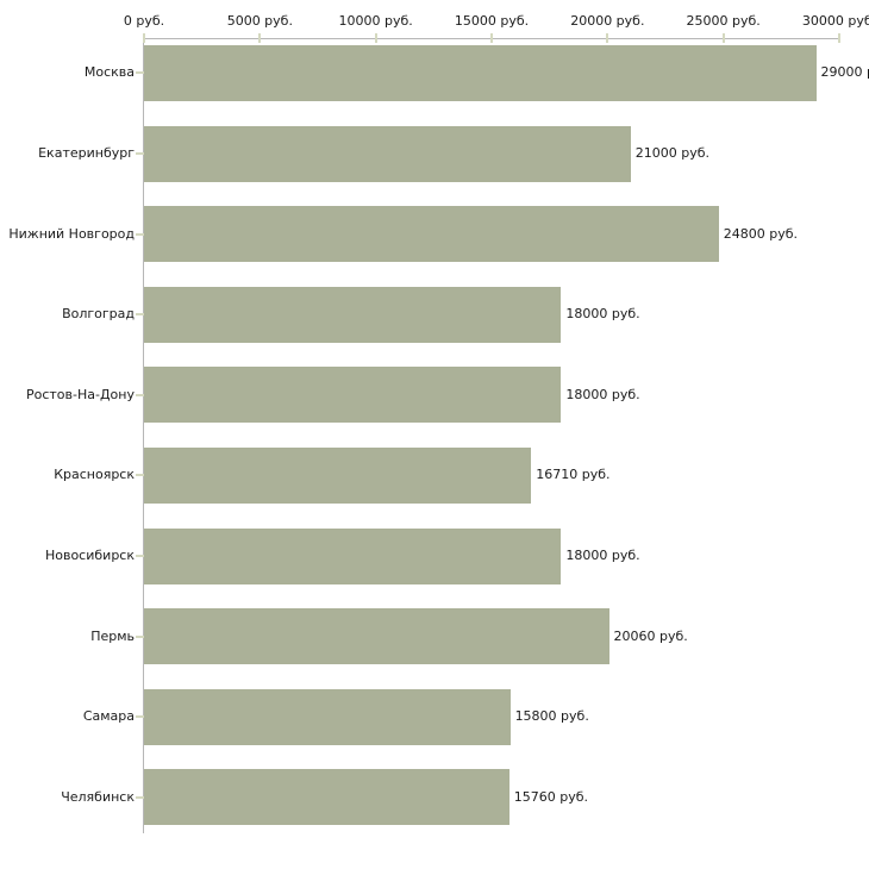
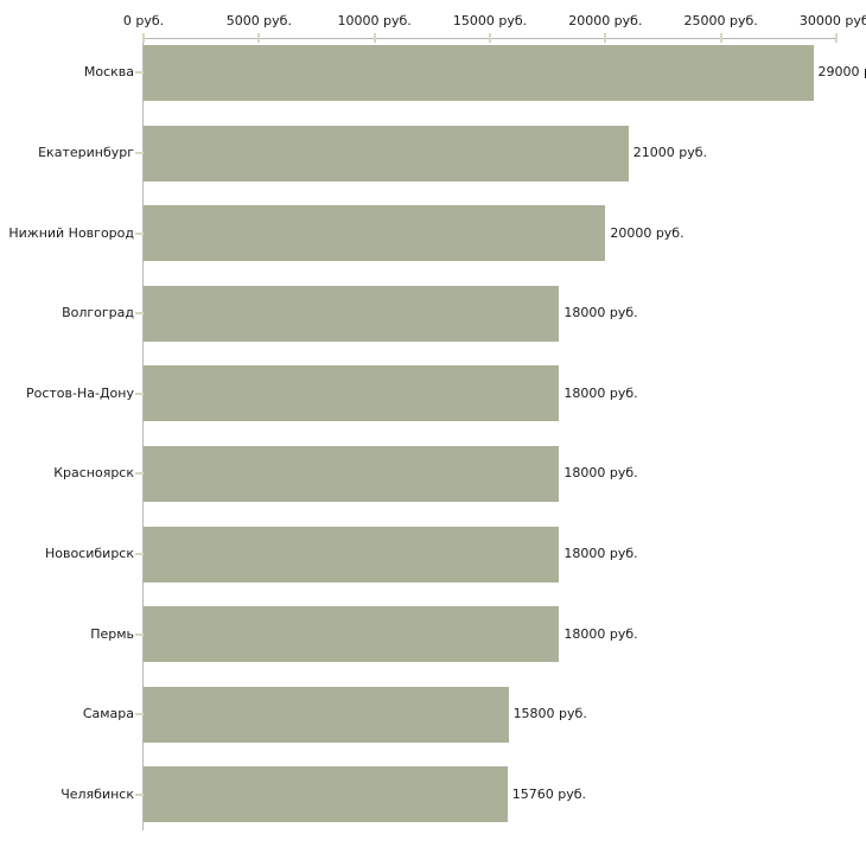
Нижний Новгород: 24800 -> 20000
Красноярск: 16710 -> 18000
Пермь: 20060 -> 18000
